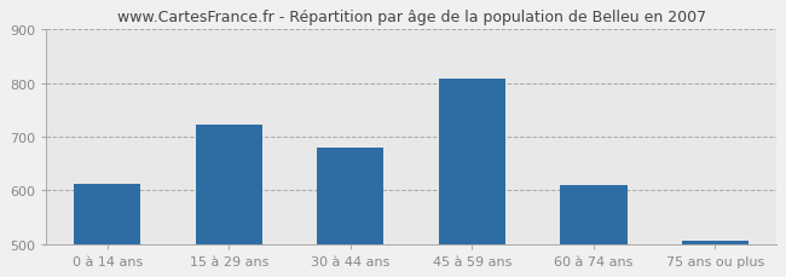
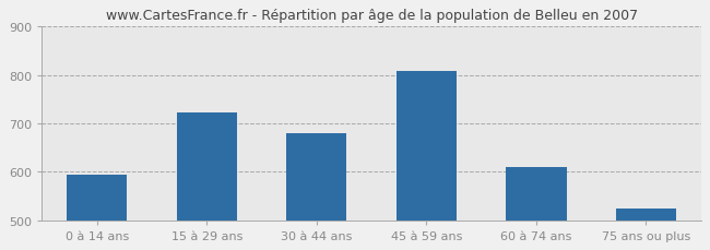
0 à 14 ans: 613 -> 595
75 ans ou plus: 507 -> 525
